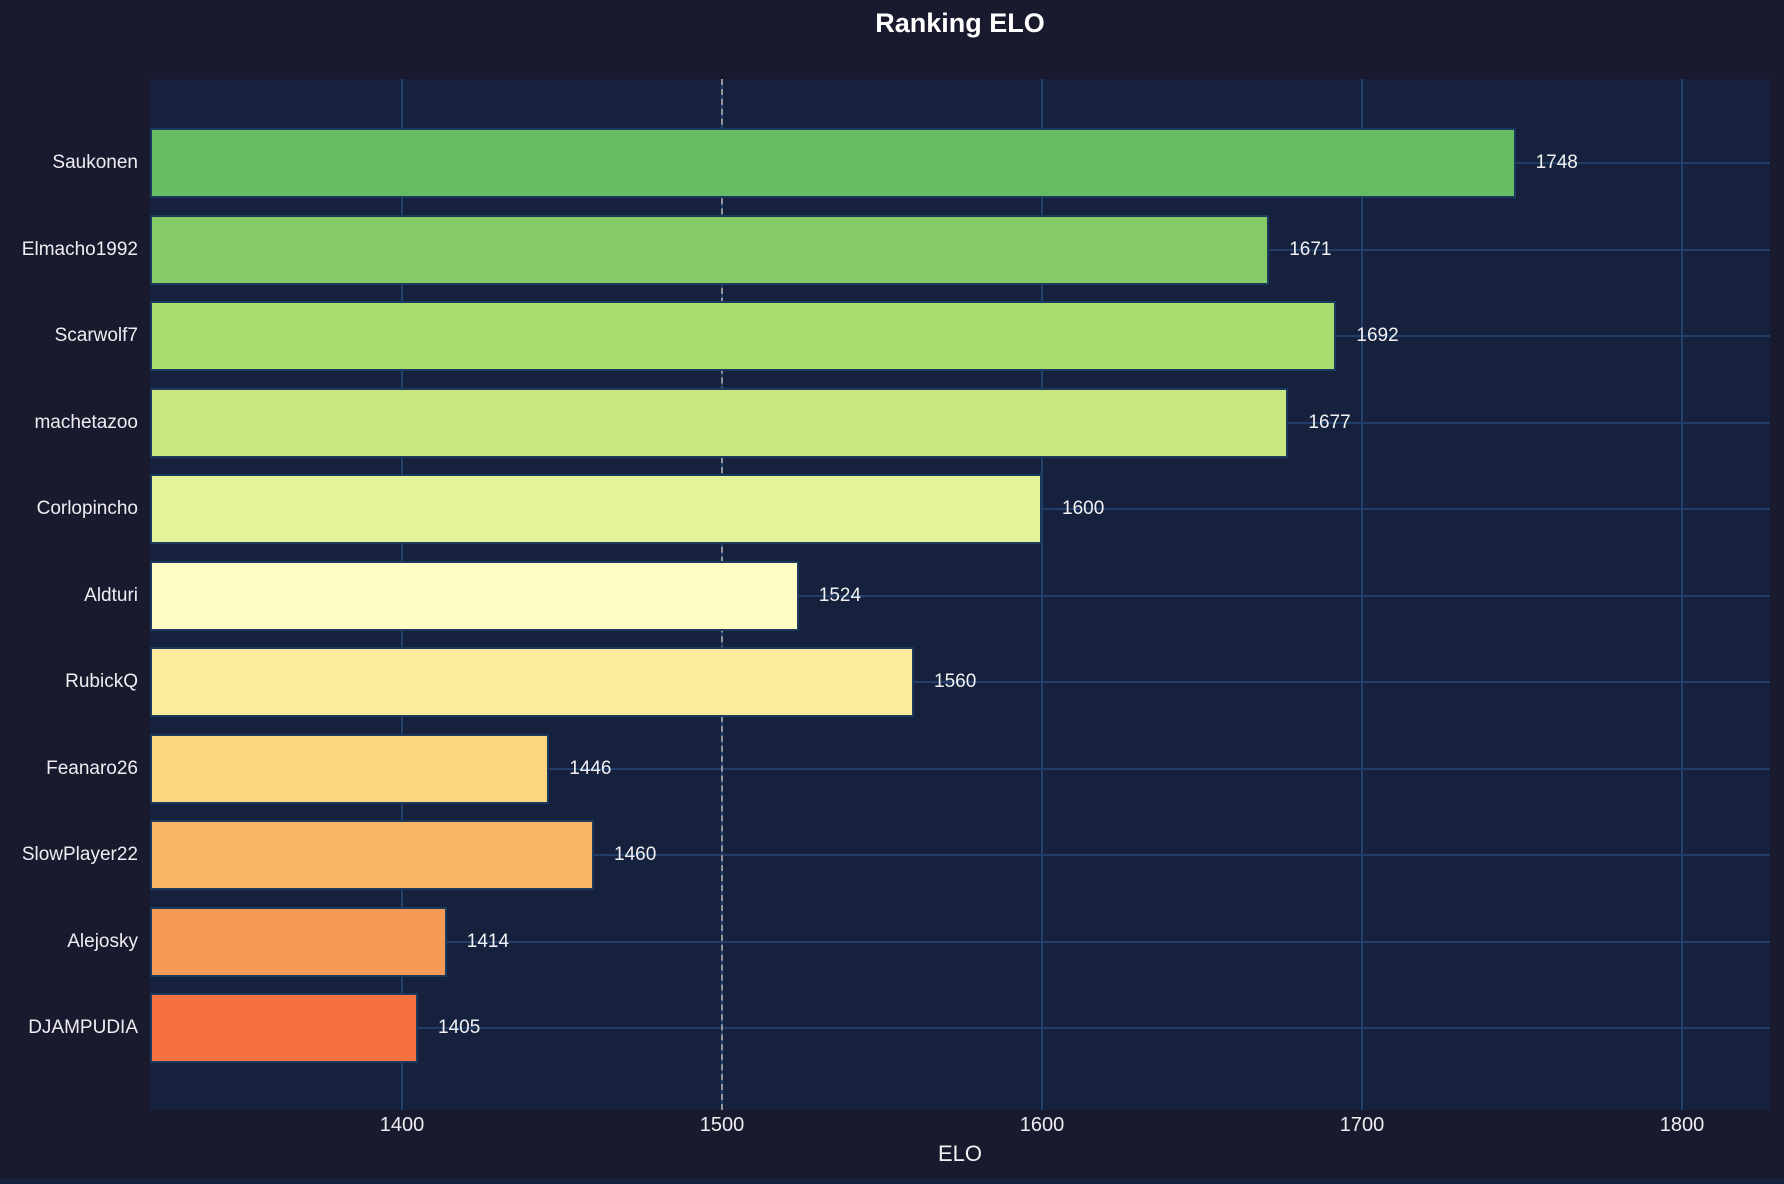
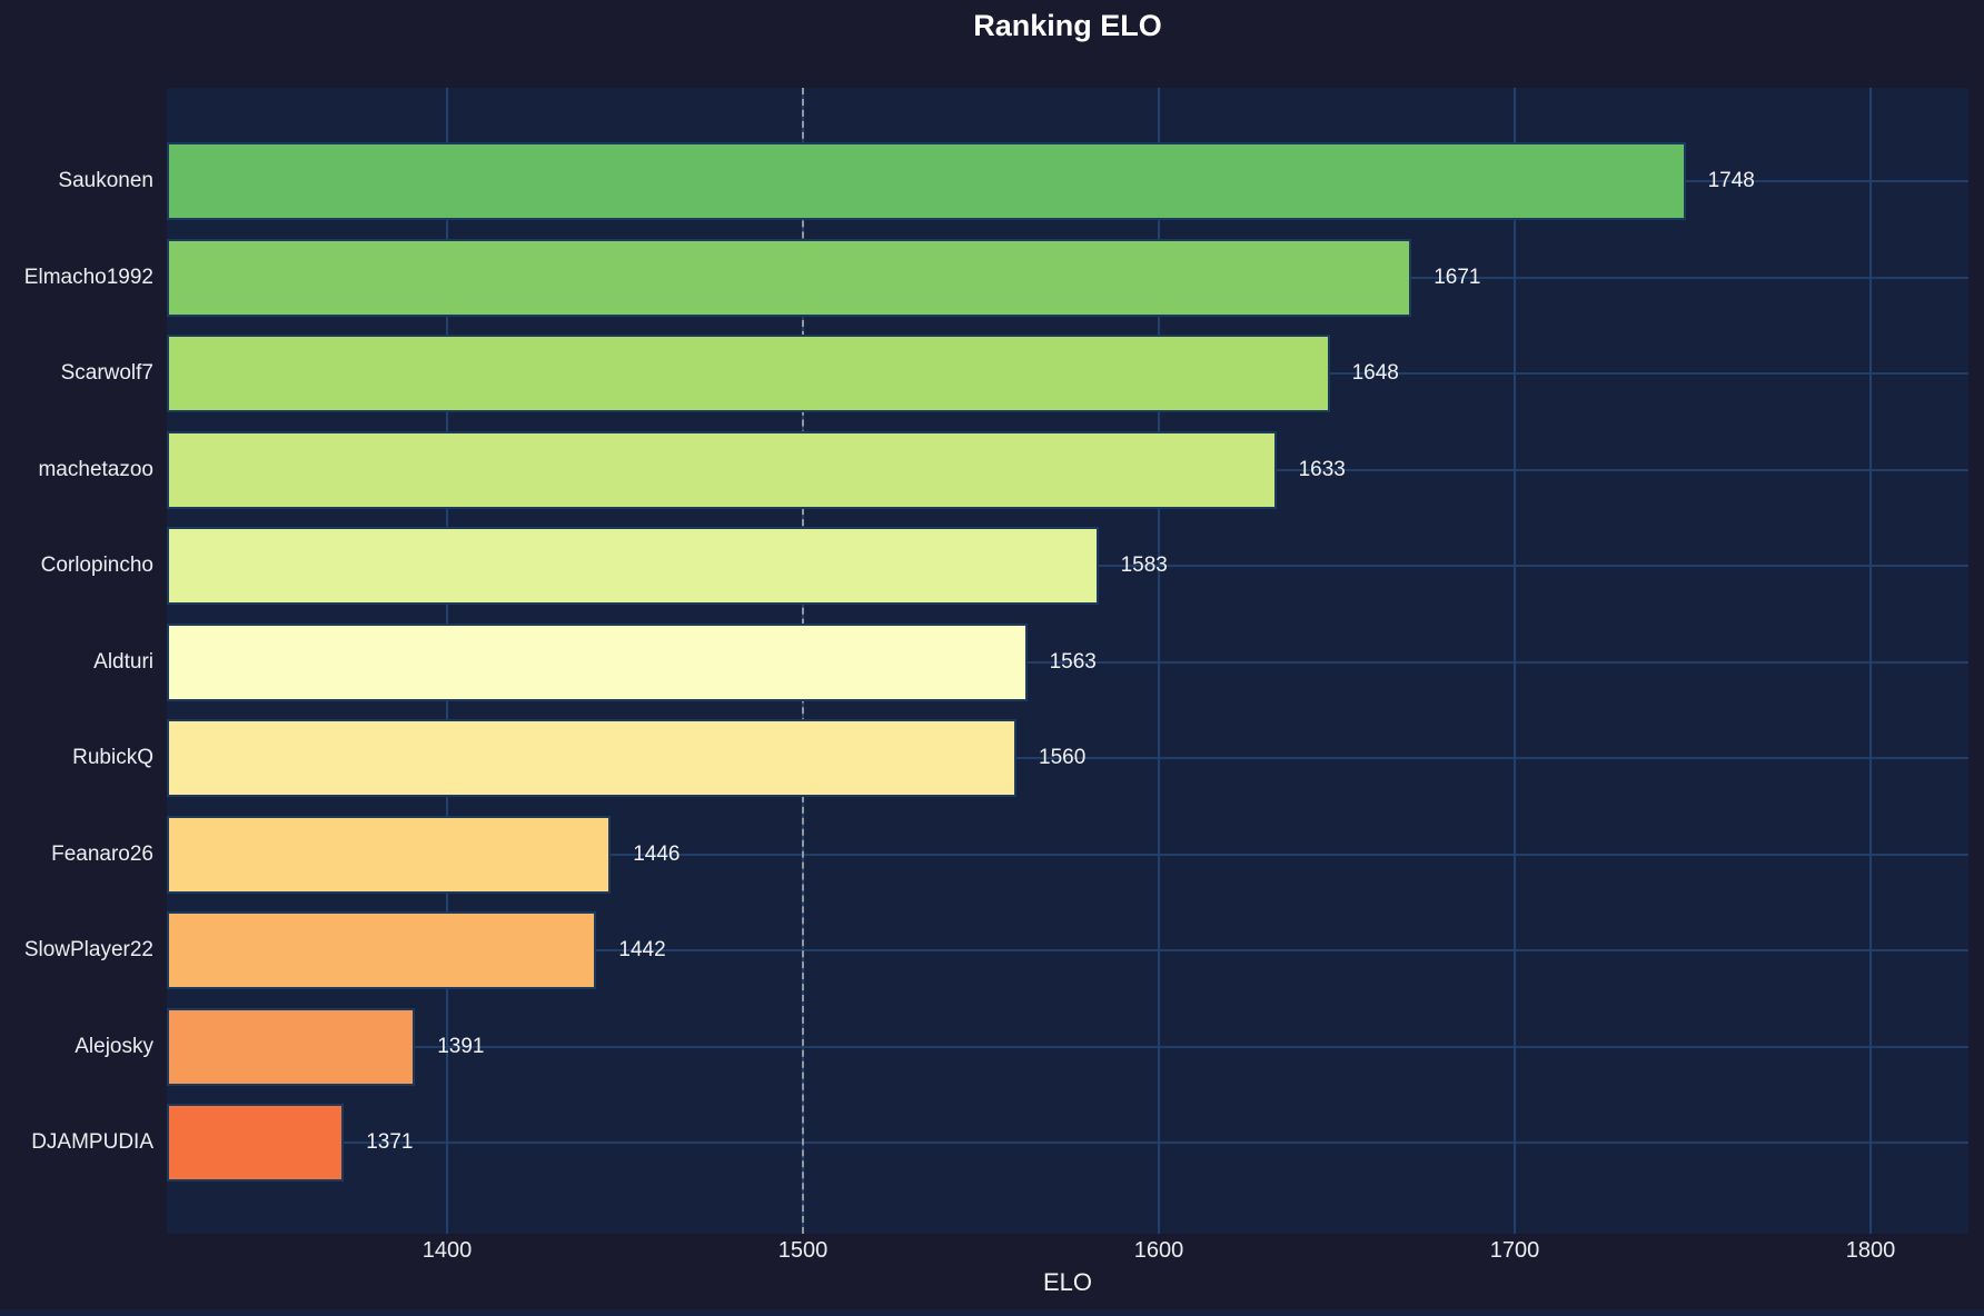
Scarwolf7: 1692 -> 1648
machetazoo: 1677 -> 1633
Corlopincho: 1600 -> 1583
Aldturi: 1524 -> 1563
SlowPlayer22: 1460 -> 1442
Alejosky: 1414 -> 1391
DJAMPUDIA: 1405 -> 1371
